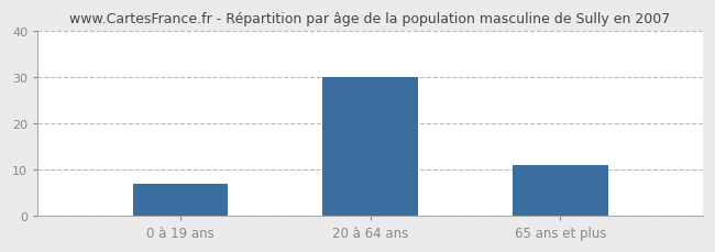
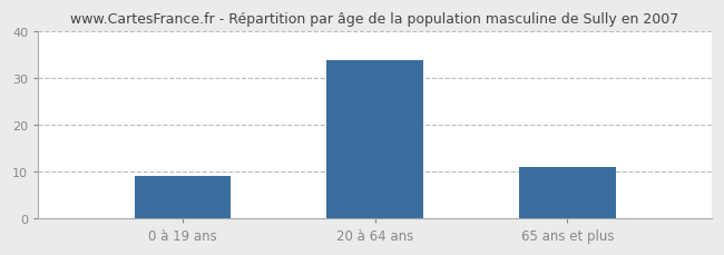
0 à 19 ans: 7 -> 9
20 à 64 ans: 30 -> 34
